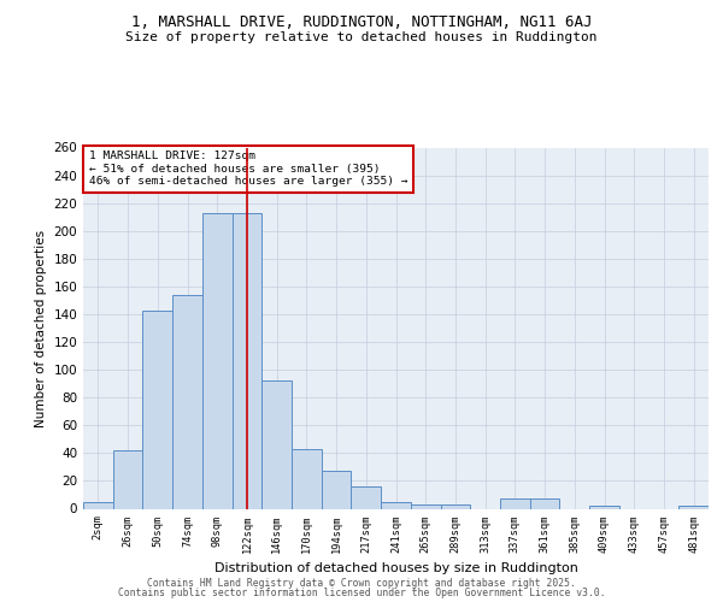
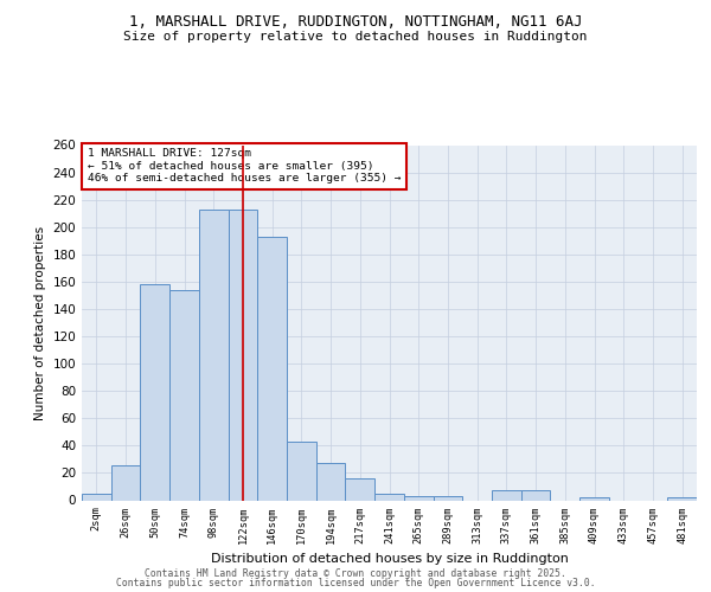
26sqm: 42 -> 26
50sqm: 143 -> 158
146sqm: 92 -> 193
